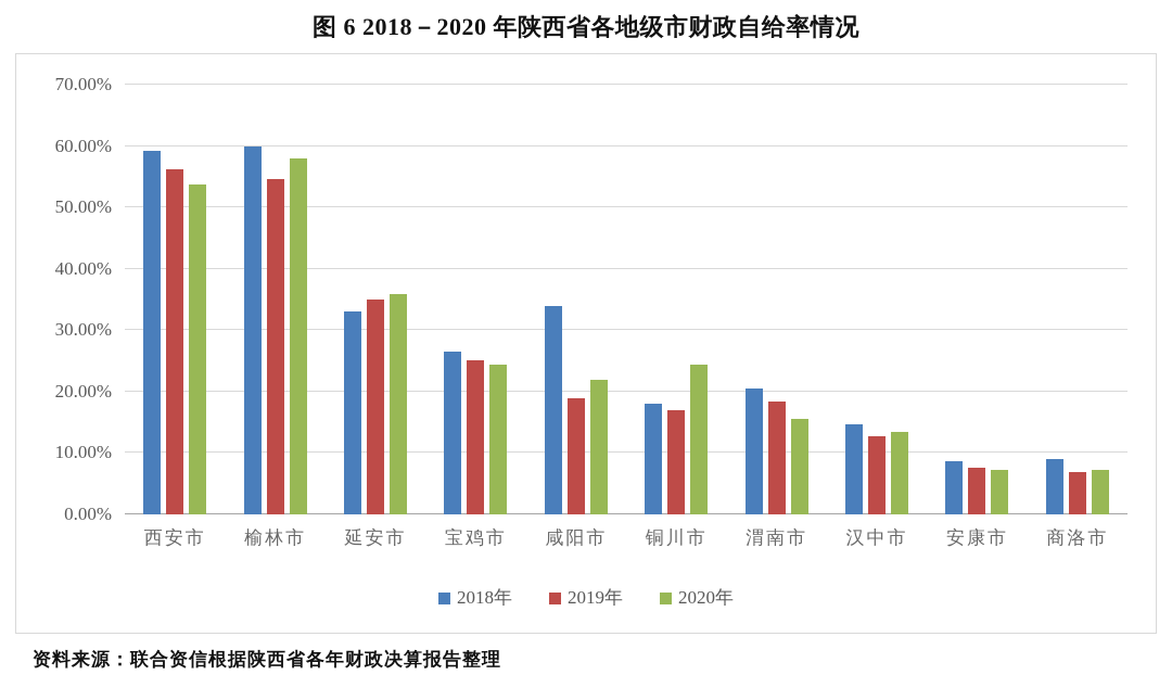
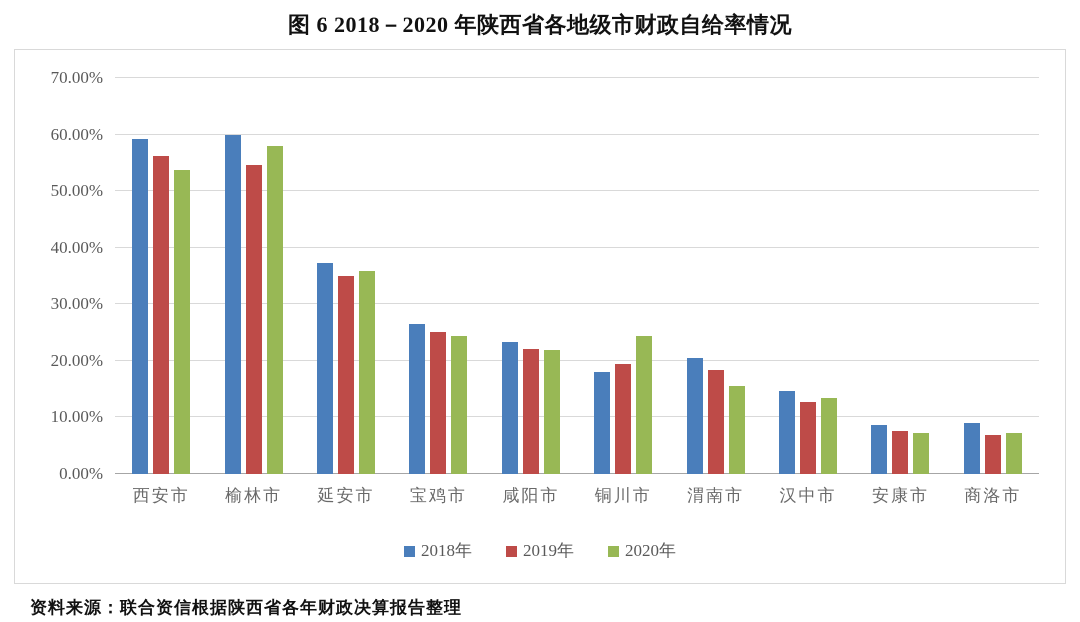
2018年/延安市: 33% -> 37%
2018年/咸阳市: 34% -> 23%
2019年/咸阳市: 19% -> 22%
2019年/铜川市: 17% -> 20%
